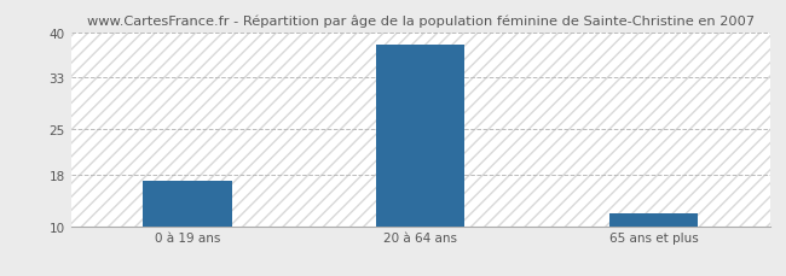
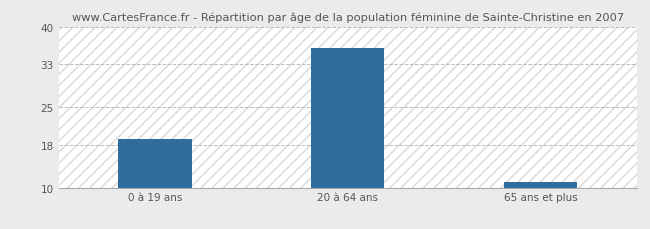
0 à 19 ans: 17 -> 19
20 à 64 ans: 38 -> 36
65 ans et plus: 12 -> 11
